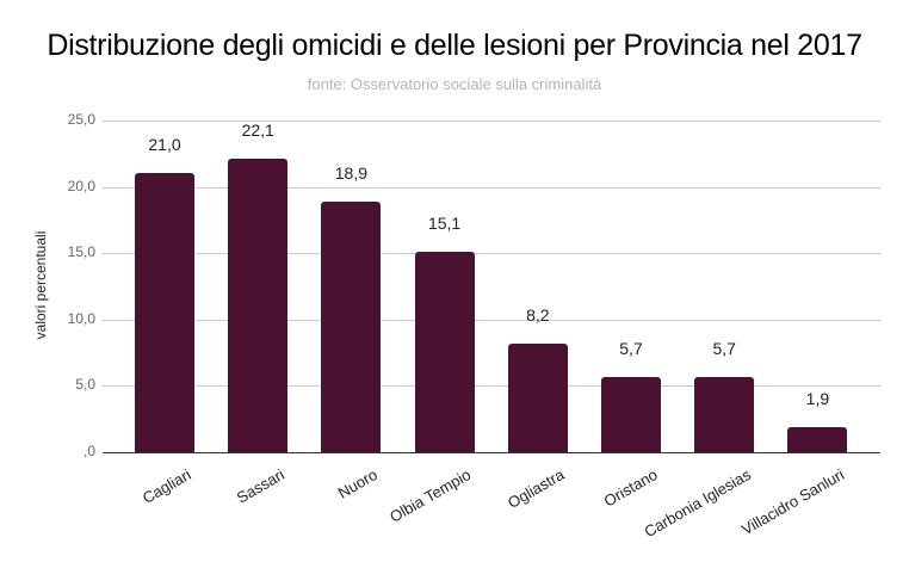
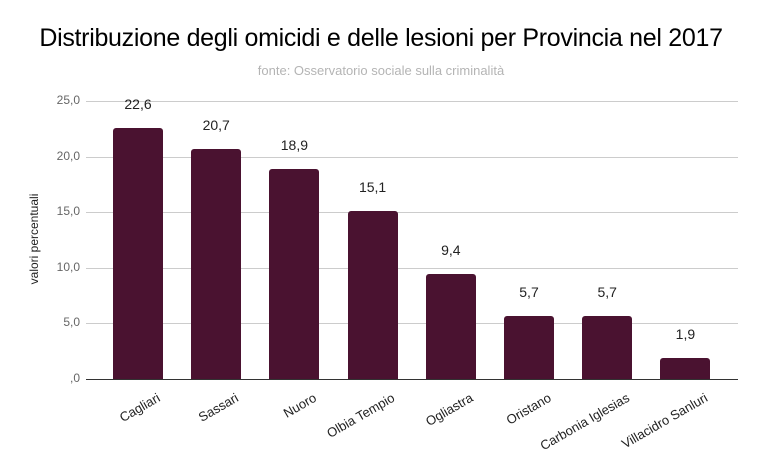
Cagliari: 21,0 -> 22,6
Sassari: 22,1 -> 20,7
Ogliastra: 8,2 -> 9,4
